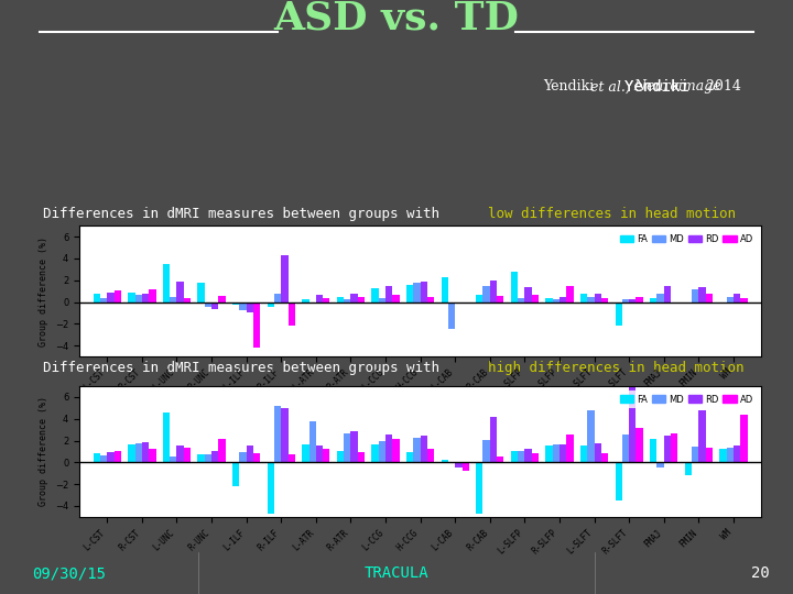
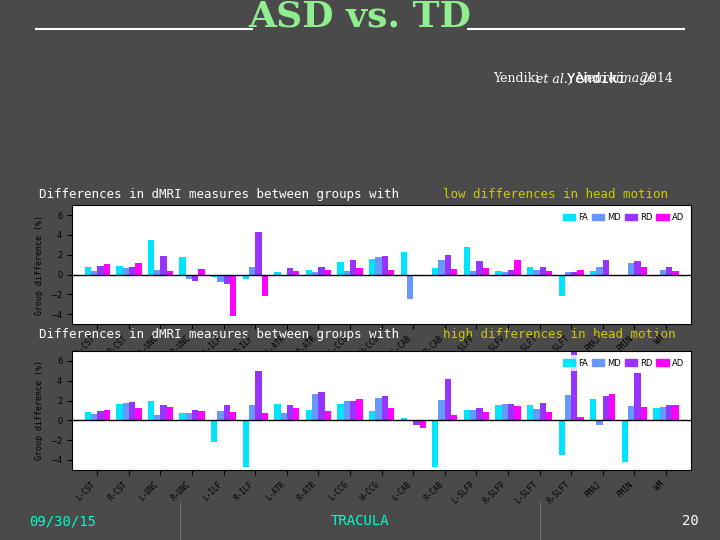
FA/L-UNC: 4.6 -> 2.0
AD/R-UNC: 2.2 -> 0.9
MD/R-ILF: 5.2 -> 1.5
MD/L-ATR: 3.8 -> 0.7
RD/L-CCG: 2.6 -> 2.0
AD/R-SLFP: 2.6 -> 1.4
MD/L-SLFT: 4.8 -> 1.1
AD/R-SLFT: 3.2 -> 0.3
FA/FMIN: -1.2 -> -4.2
AD/WM: 4.4 -> 1.5
